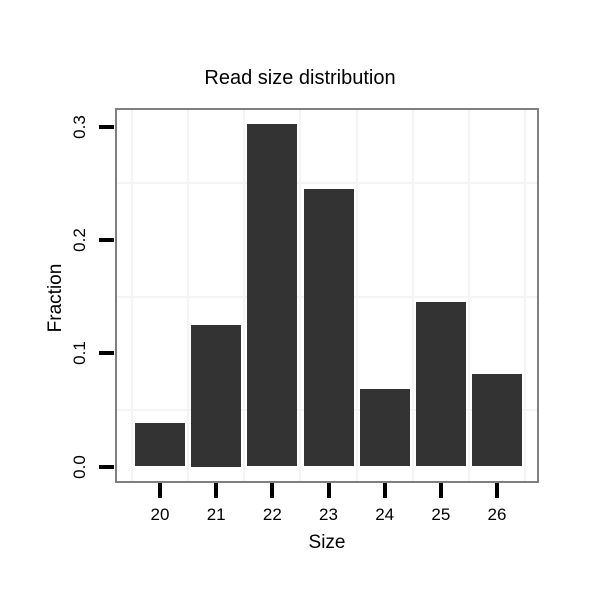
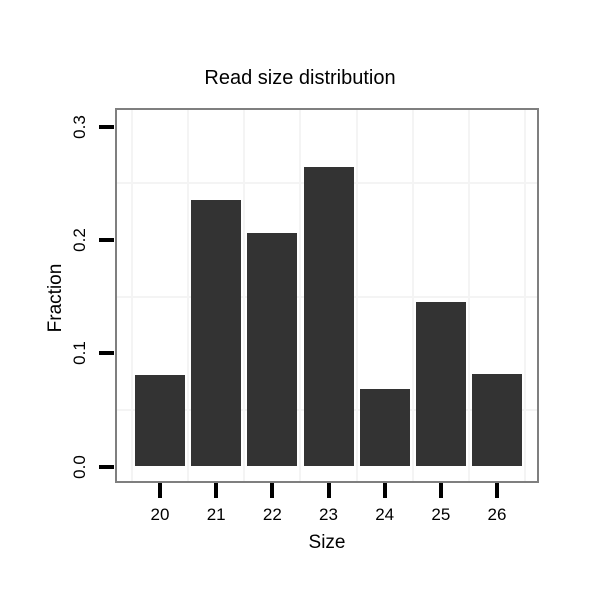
20: 0.038 -> 0.081
21: 0.125 -> 0.235
22: 0.302 -> 0.206
23: 0.245 -> 0.264
